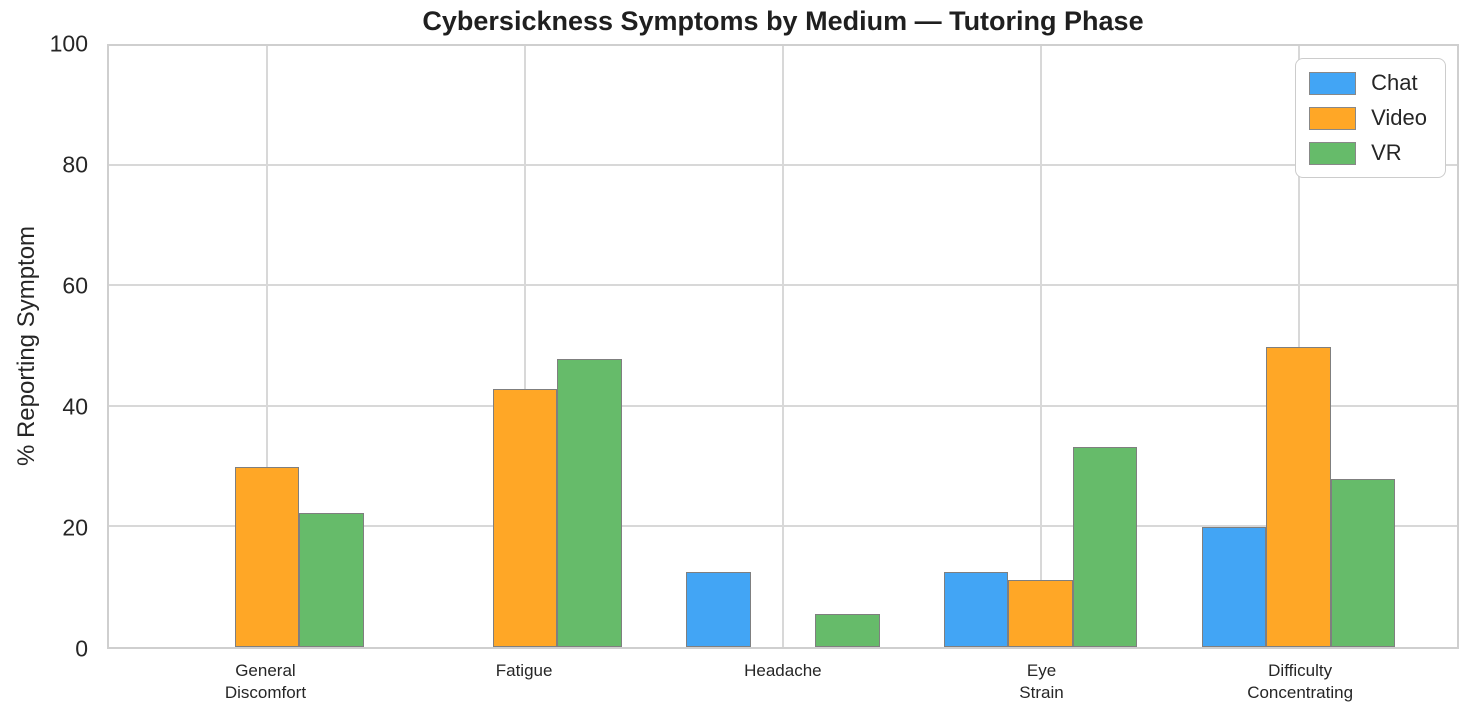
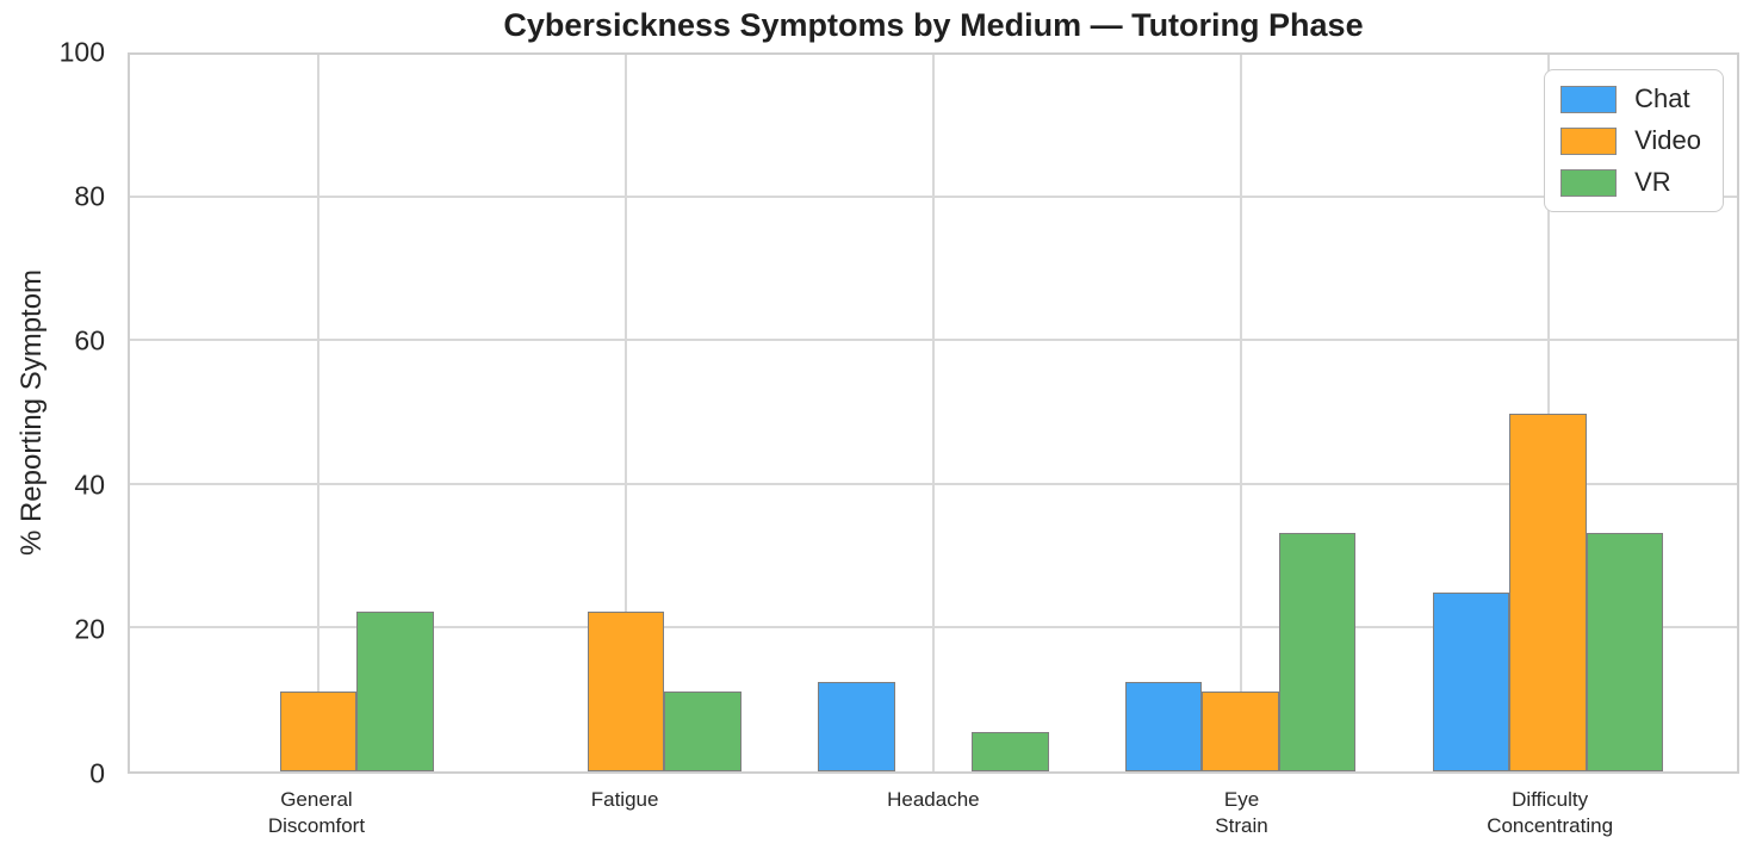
Video/General Discomfort: 30 -> 11
Video/Fatigue: 43 -> 22
VR/Fatigue: 48 -> 11
Chat/Difficulty Concentrating: 20 -> 25
VR/Difficulty Concentrating: 28 -> 33
